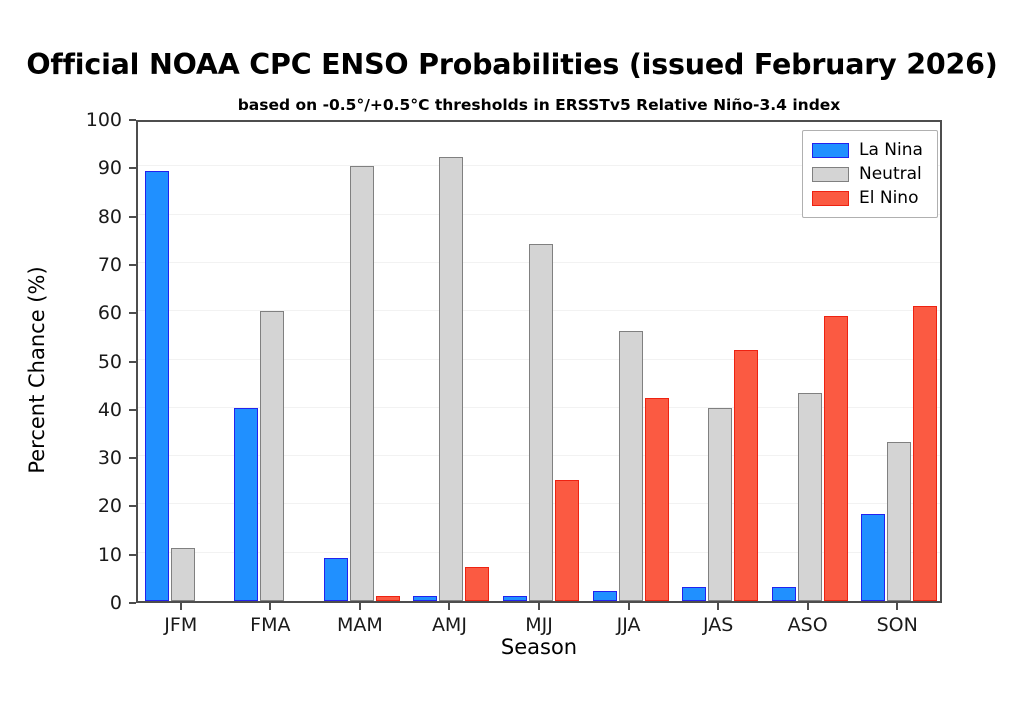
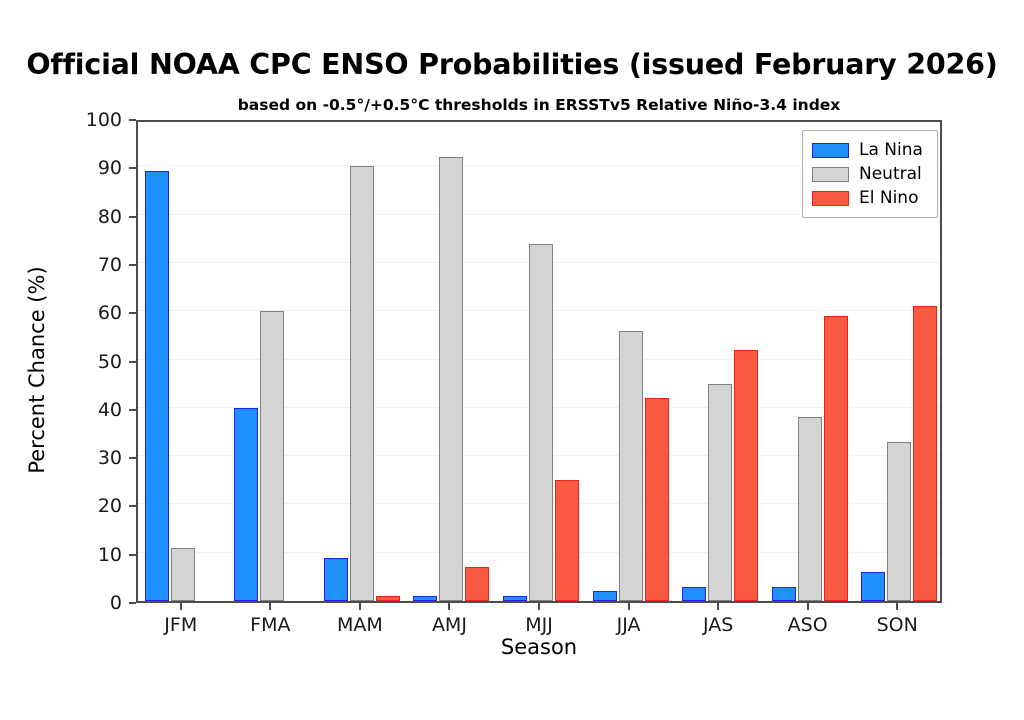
Neutral/JAS: 40 -> 45
Neutral/ASO: 43 -> 38
La Nina/SON: 18 -> 6
